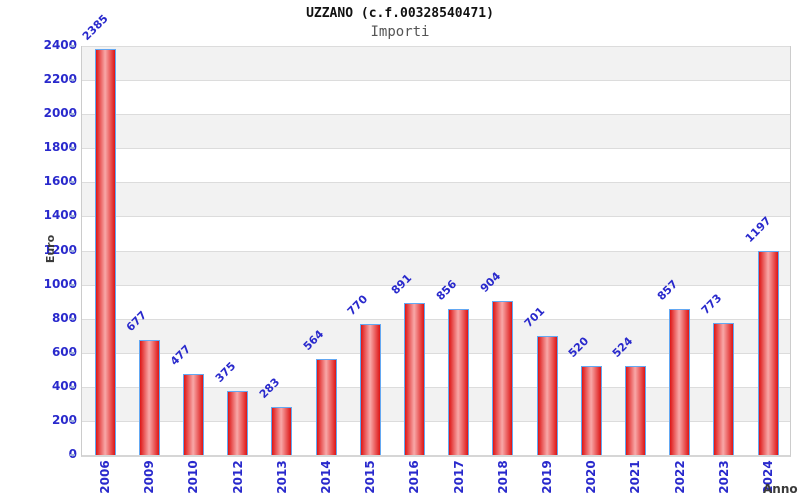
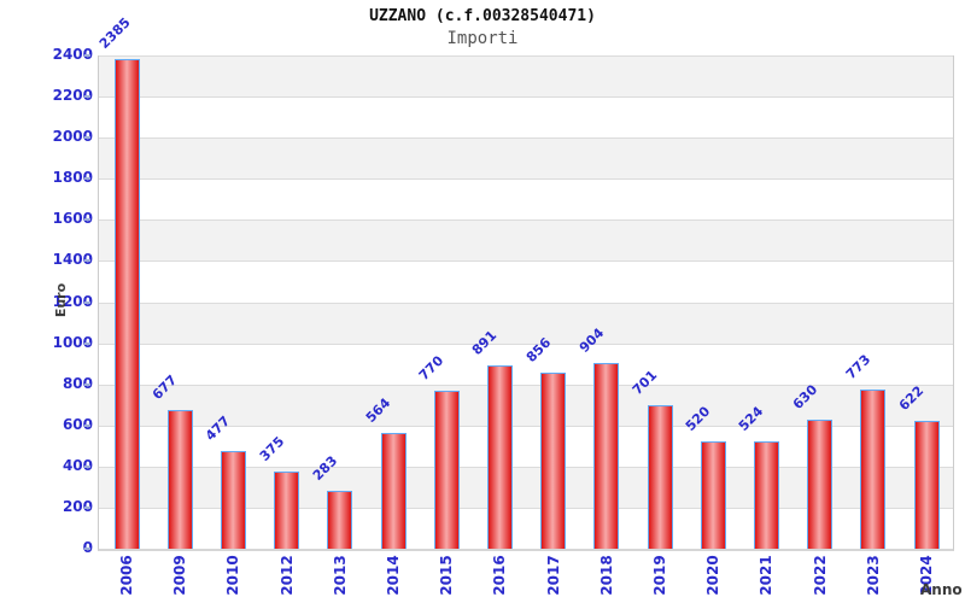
2022: 857 -> 630
2024: 1197 -> 622
